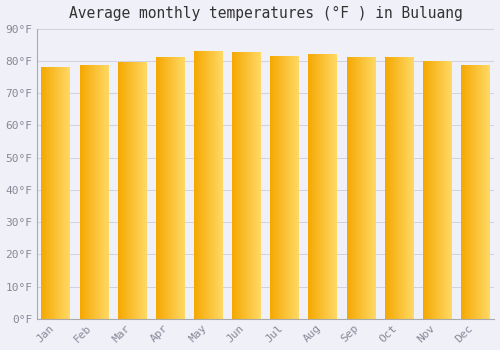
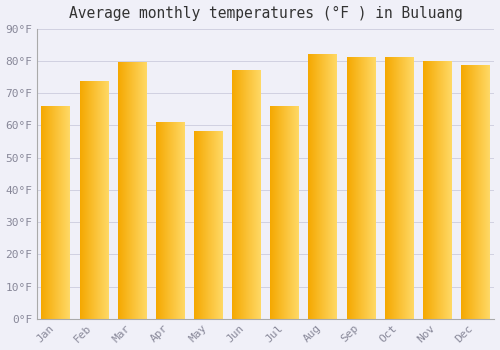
Jan: 78.0°F -> 66.0°F
Feb: 78.5°F -> 73.5°F
Apr: 81.0°F -> 61.0°F
May: 83.0°F -> 58.0°F
Jun: 82.5°F -> 77.0°F
Jul: 81.5°F -> 66.0°F
